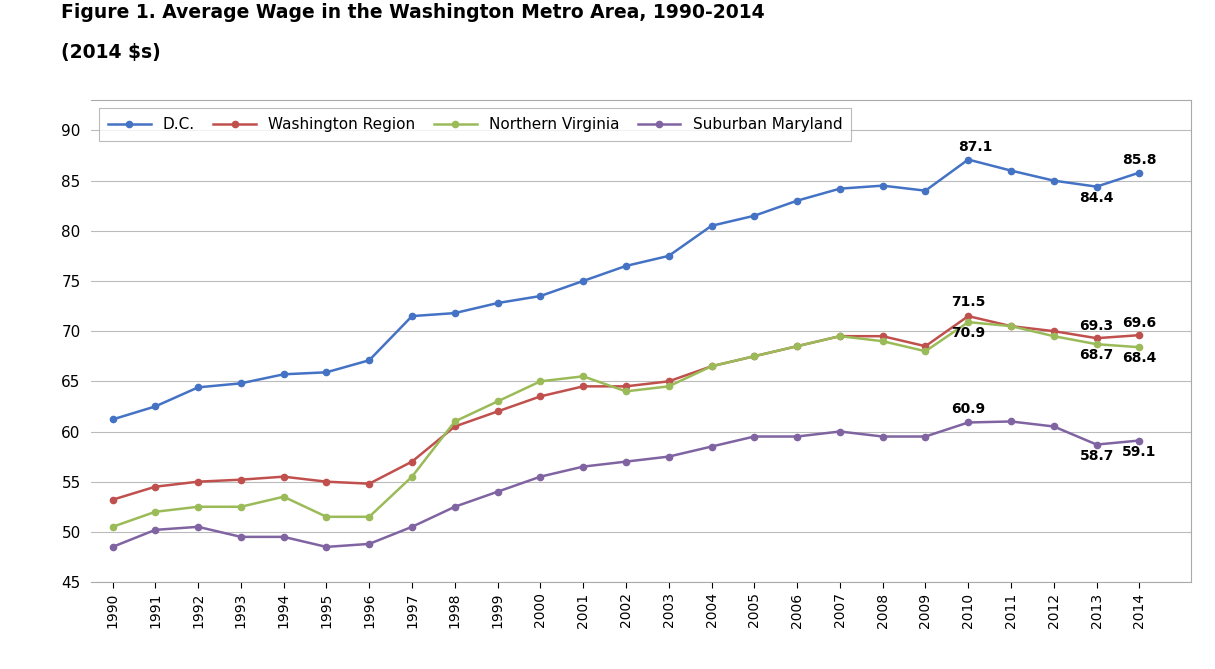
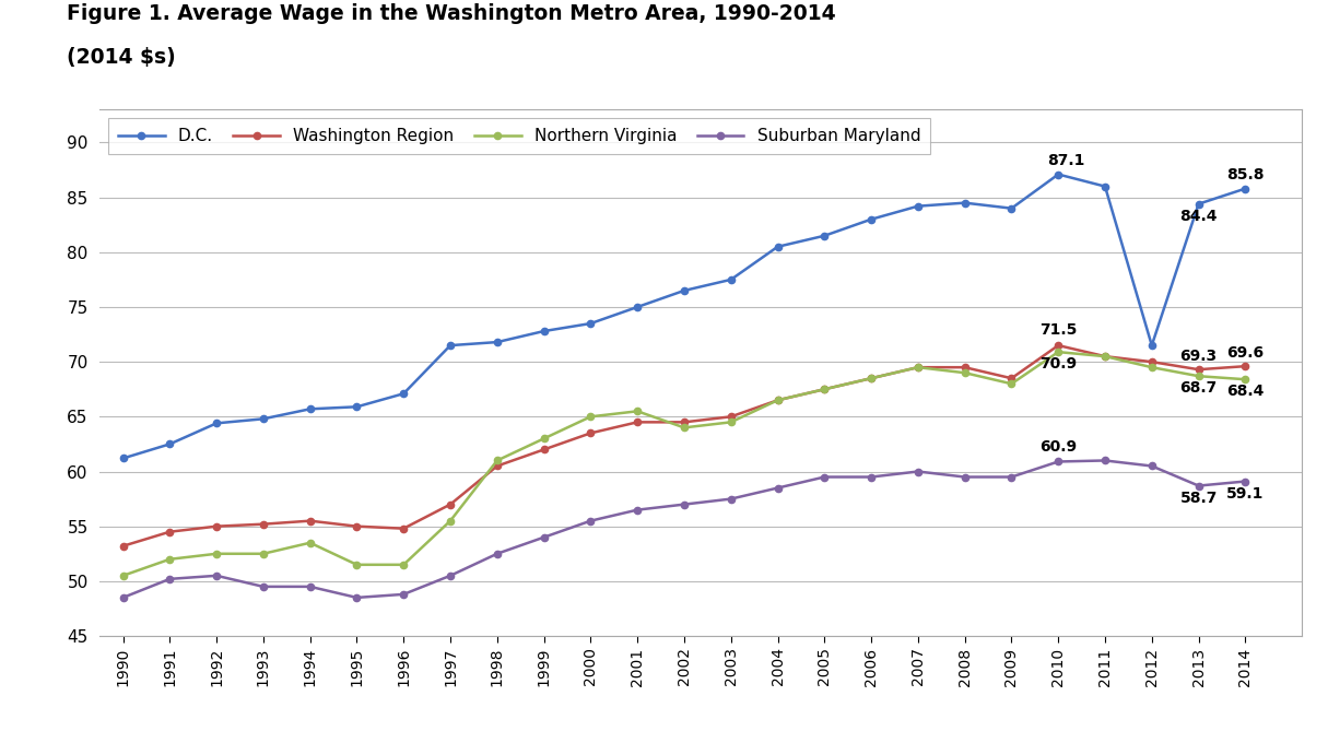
D.C./2012: 85.0 -> 71.5
